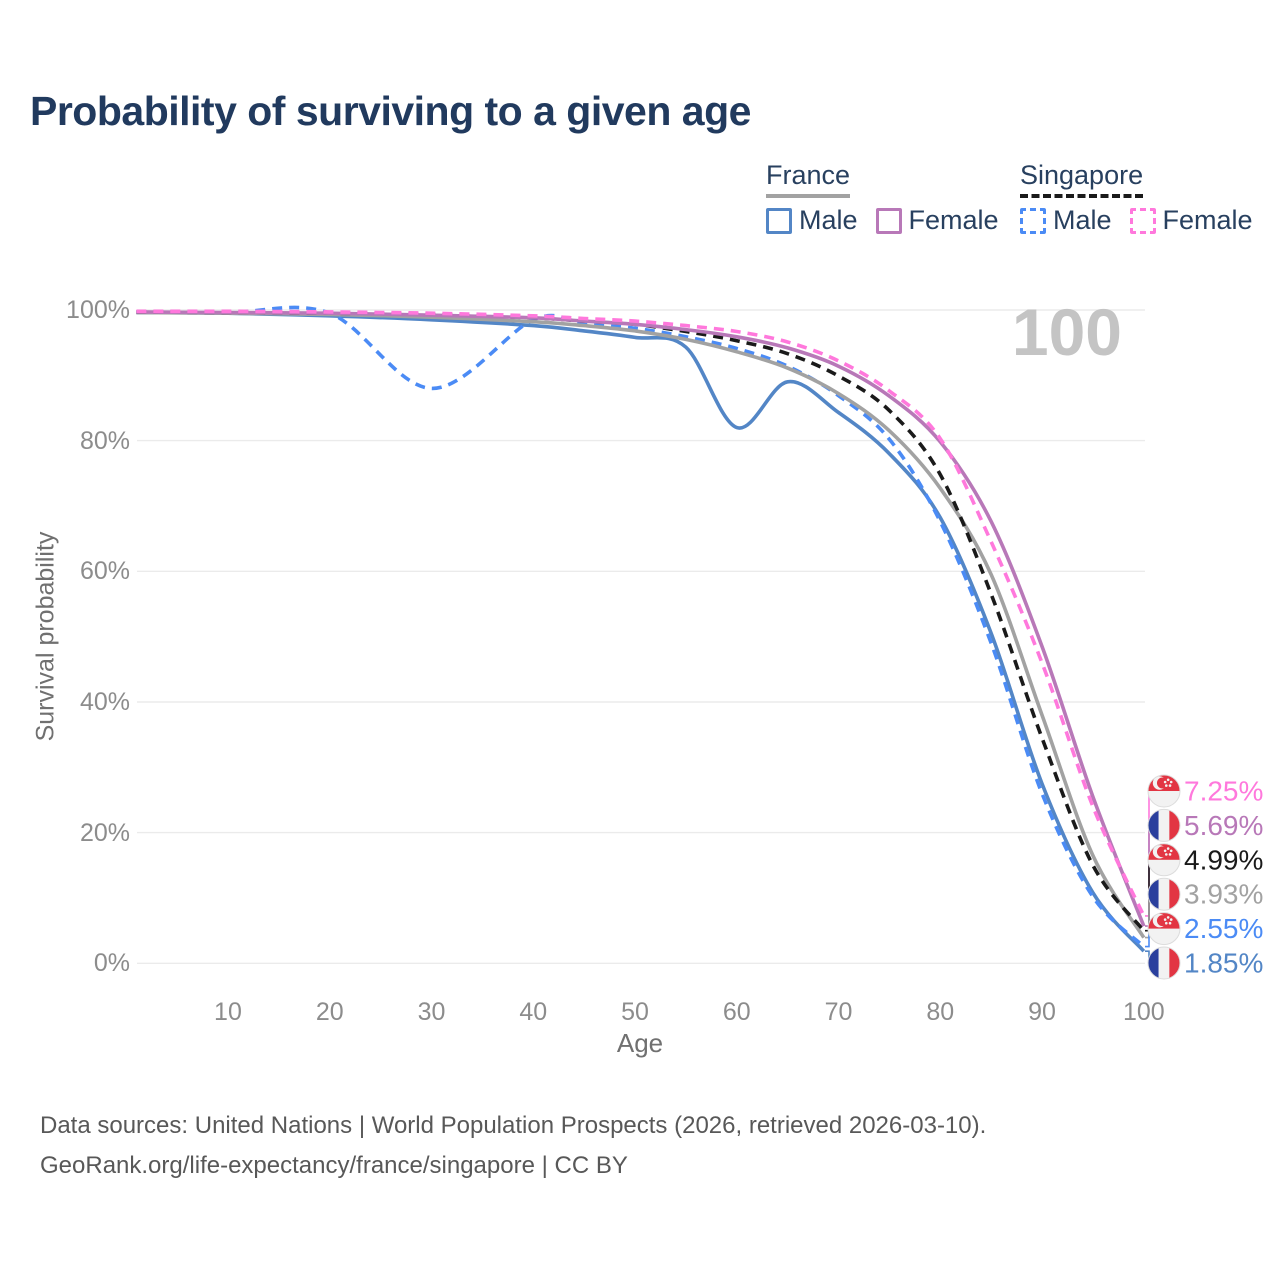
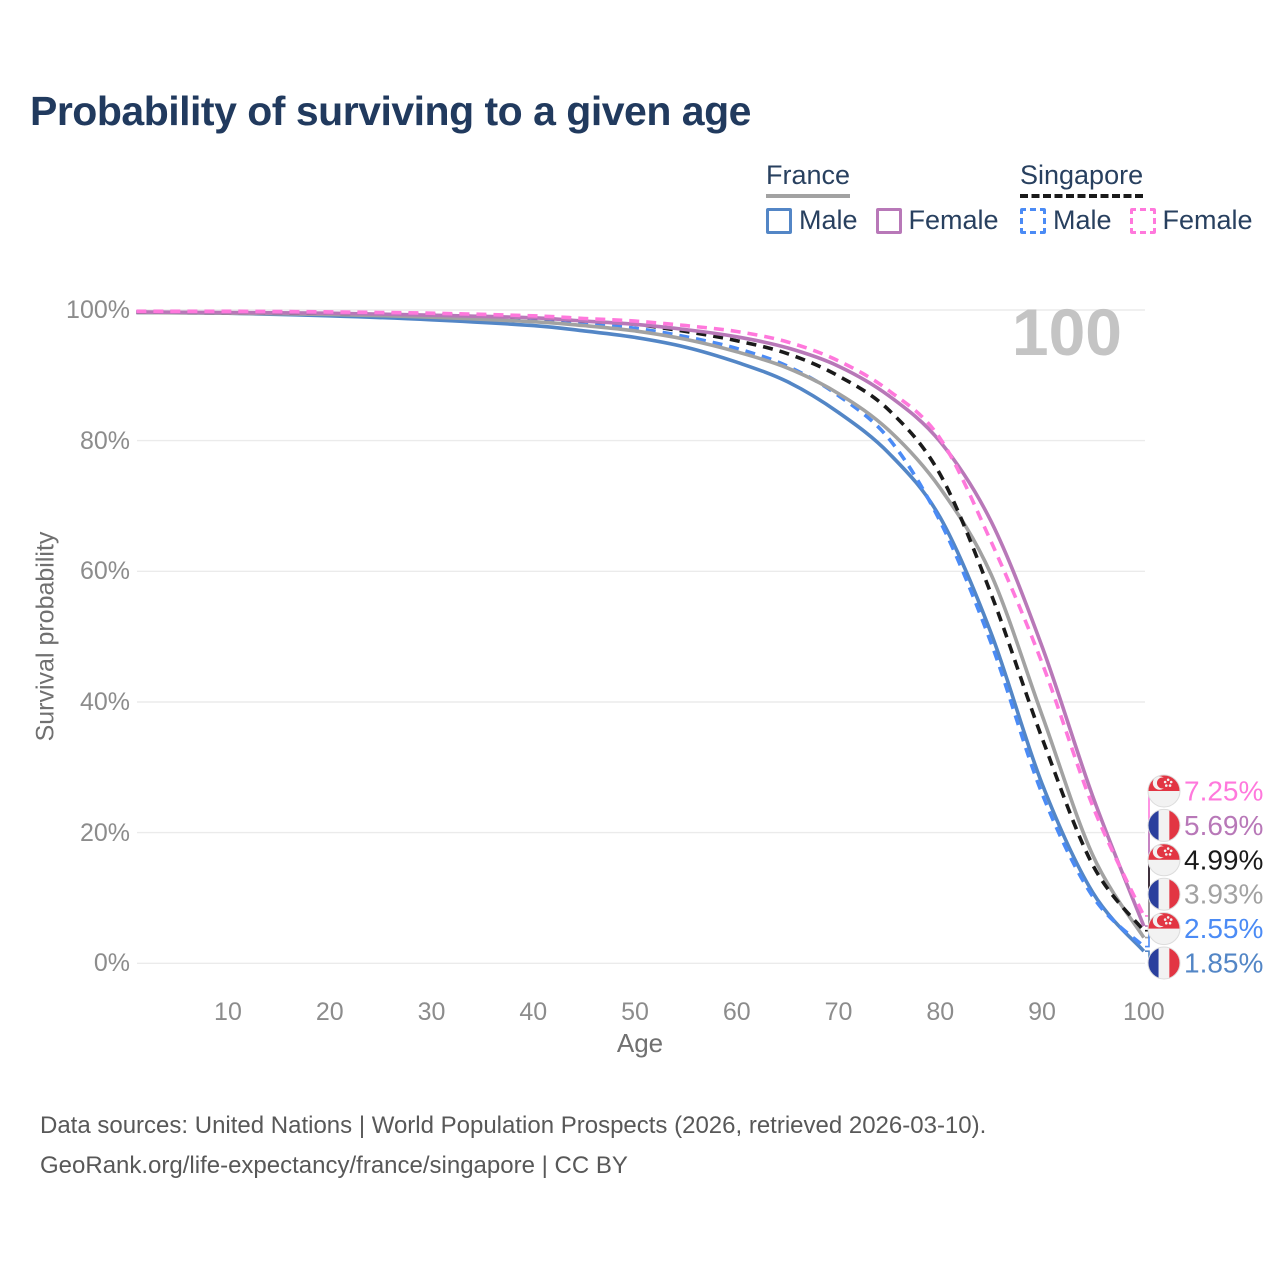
Singapore Male/30: 88% -> 99%
France Male/60: 82% -> 92%
